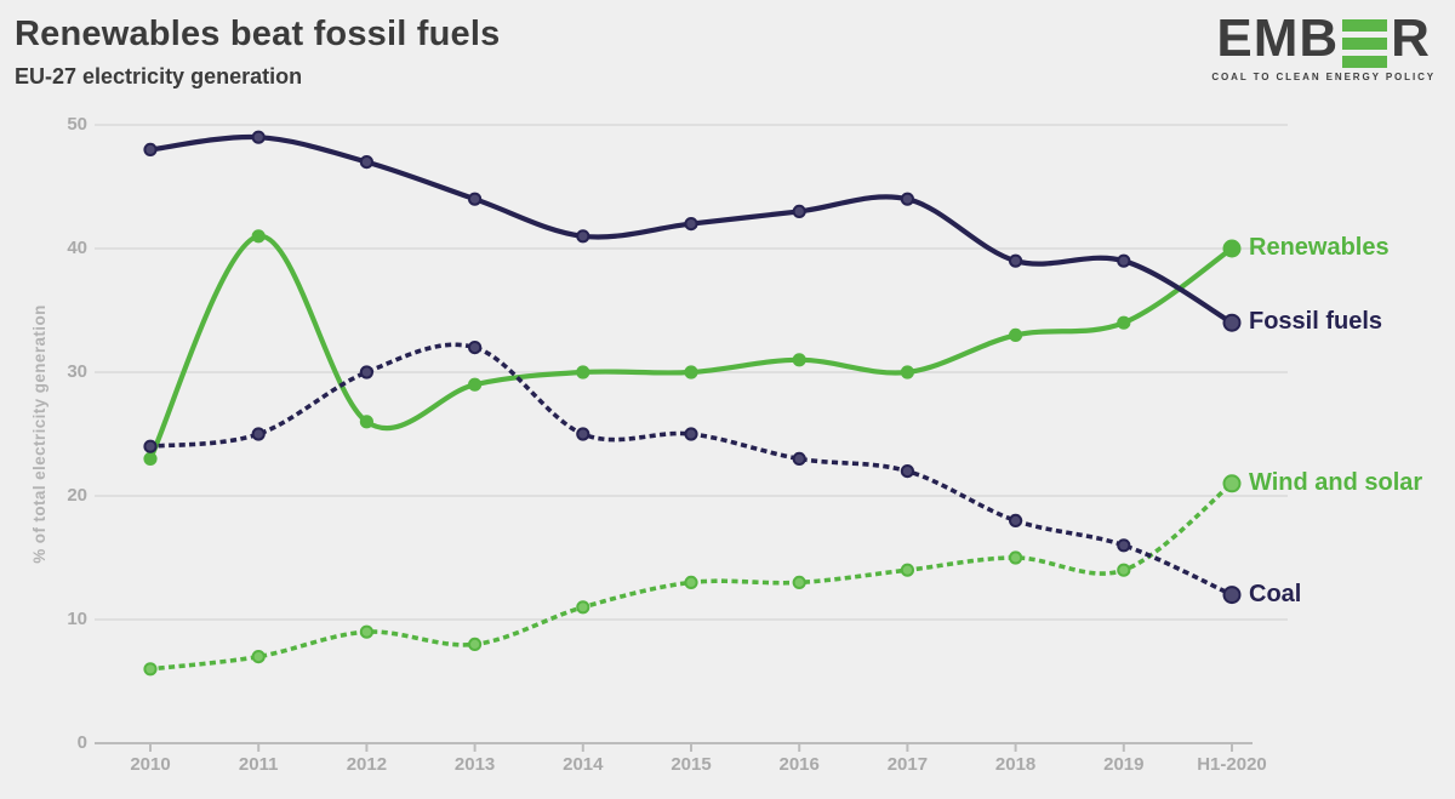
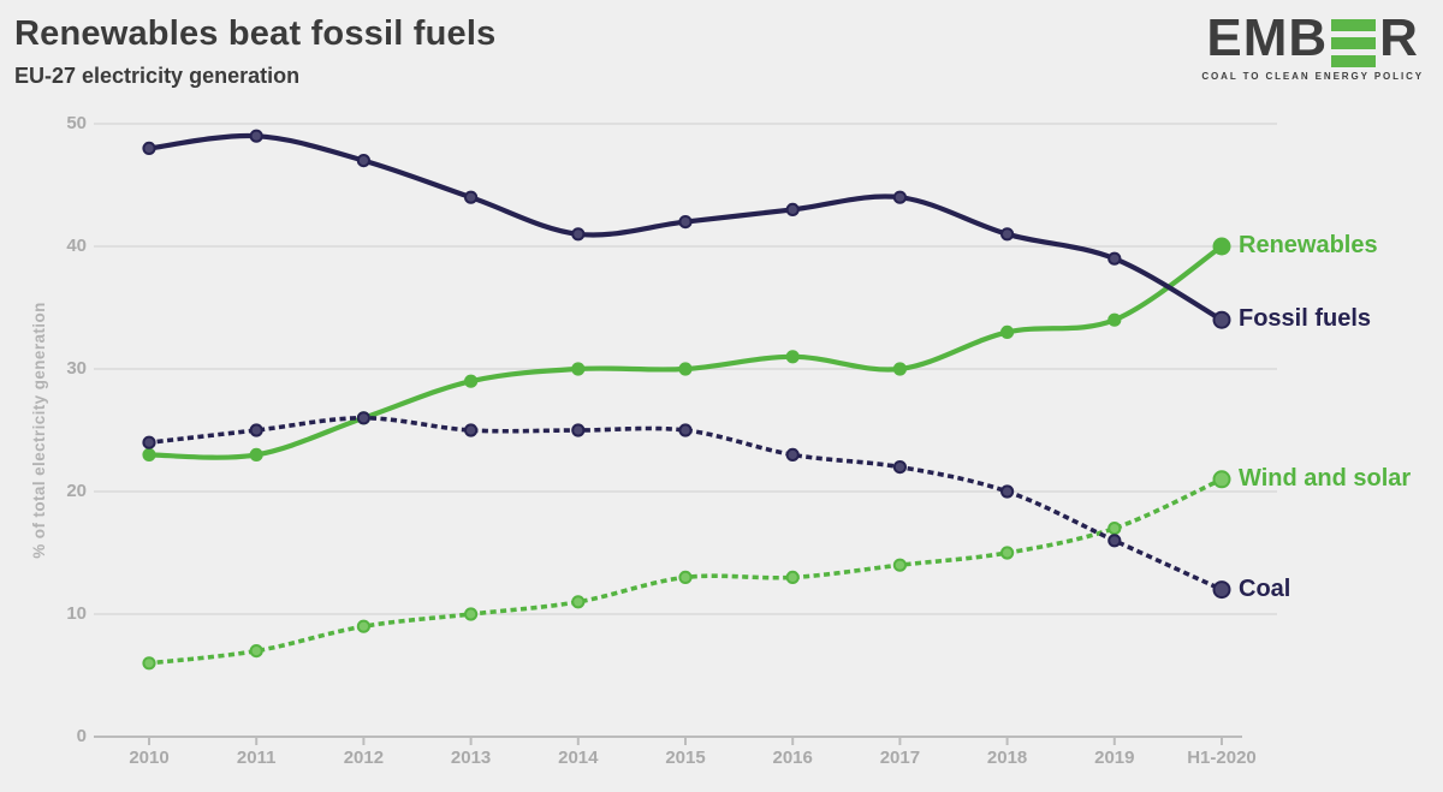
Renewables/2011: 41 -> 23
Coal/2012: 30 -> 26
Coal/2013: 32 -> 25
Wind and solar/2013: 8 -> 10
Fossil fuels/2018: 39 -> 41
Coal/2018: 18 -> 20
Wind and solar/2019: 14 -> 17
